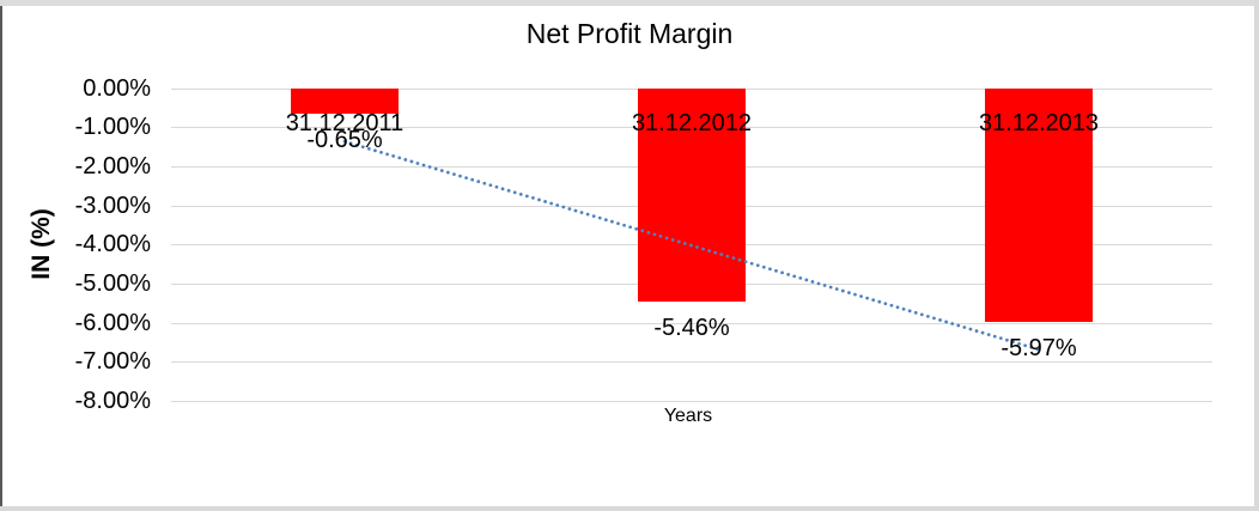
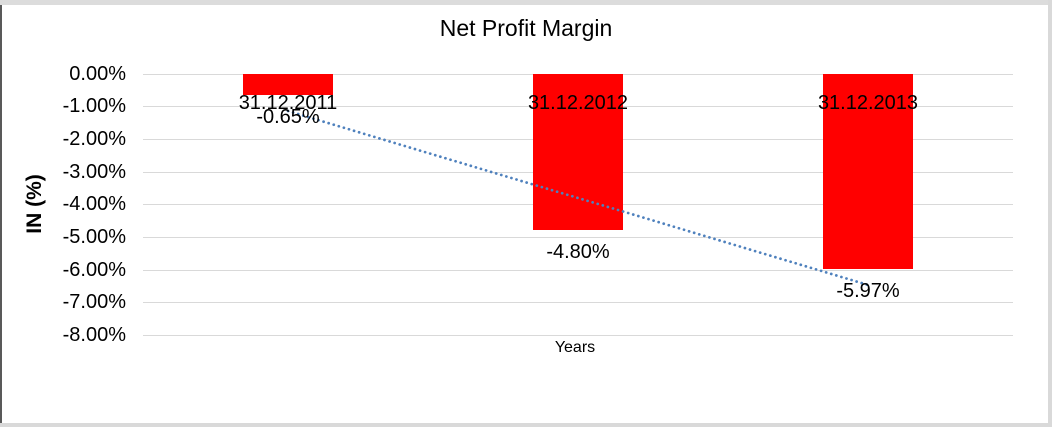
31.12.2012: -5.46% -> -4.80%
